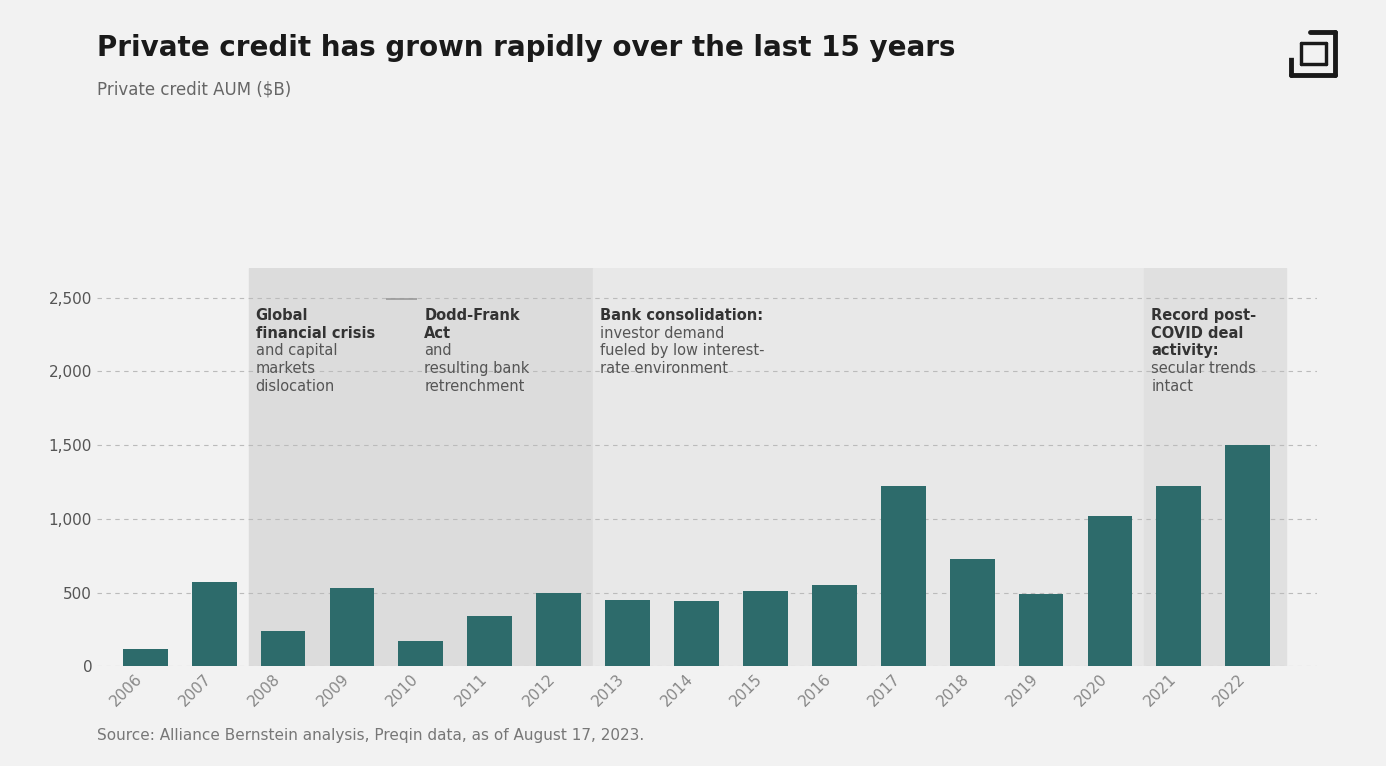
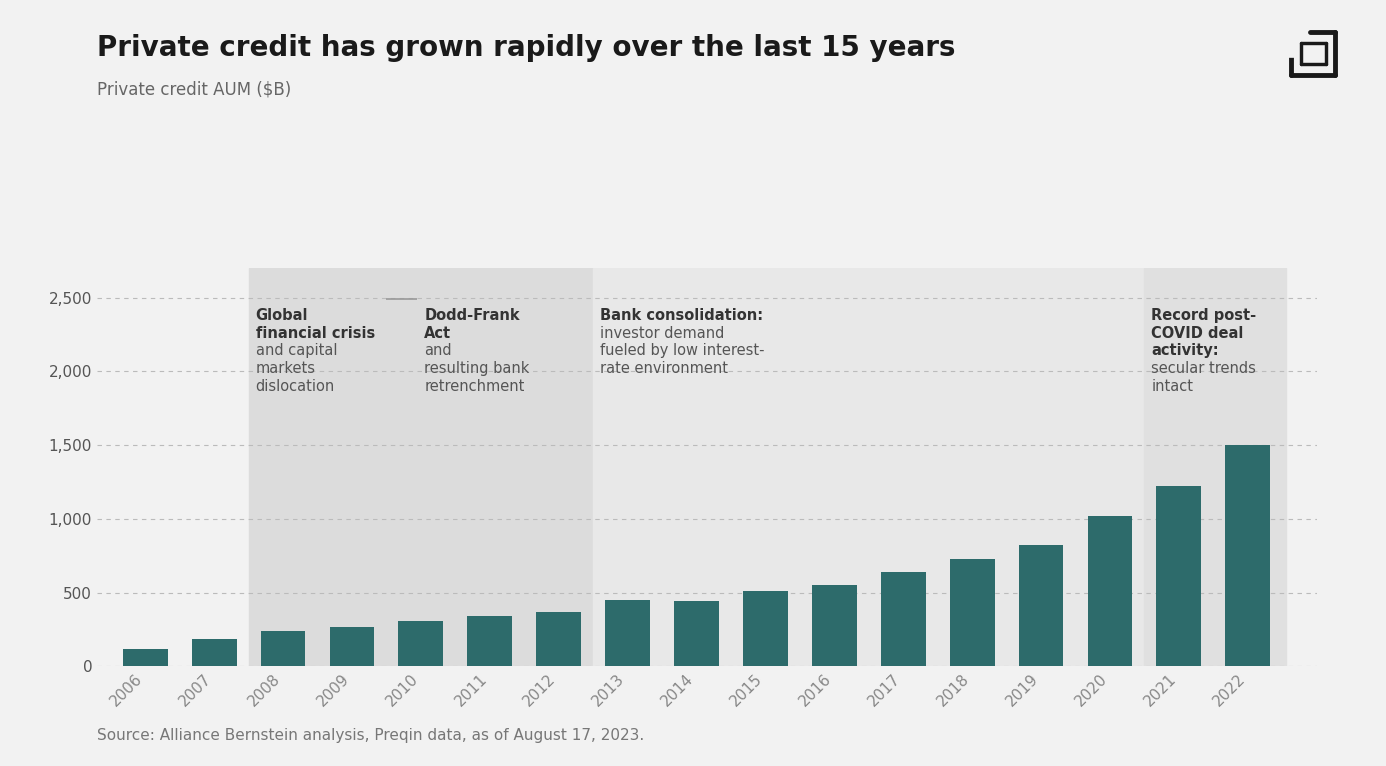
2007: 570 -> 180
2009: 530 -> 260
2010: 170 -> 300
2012: 500 -> 370
2017: 1,220 -> 640
2019: 490 -> 820
